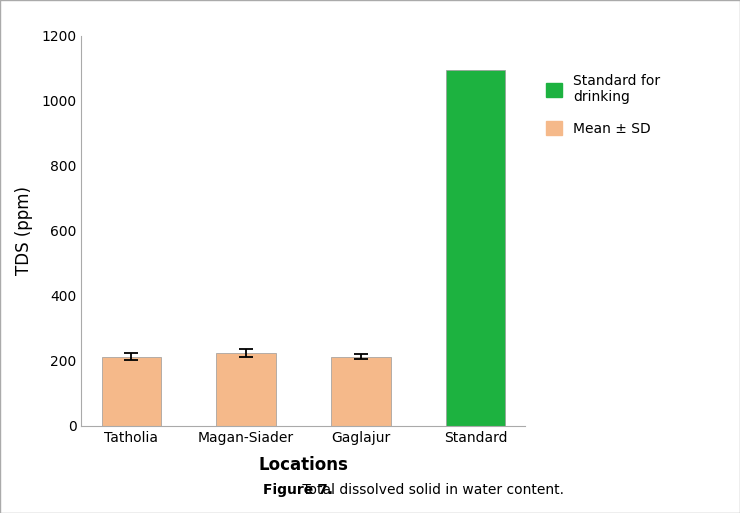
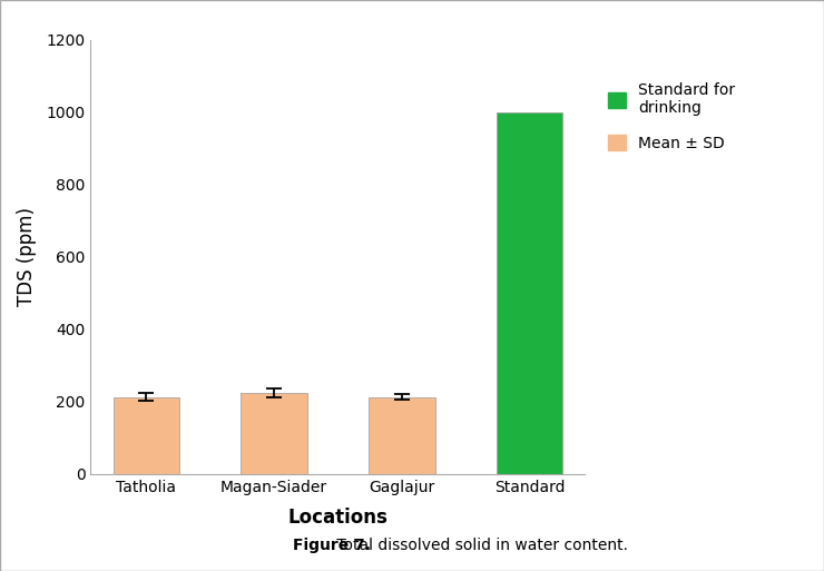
Standard: 1095 -> 1000
